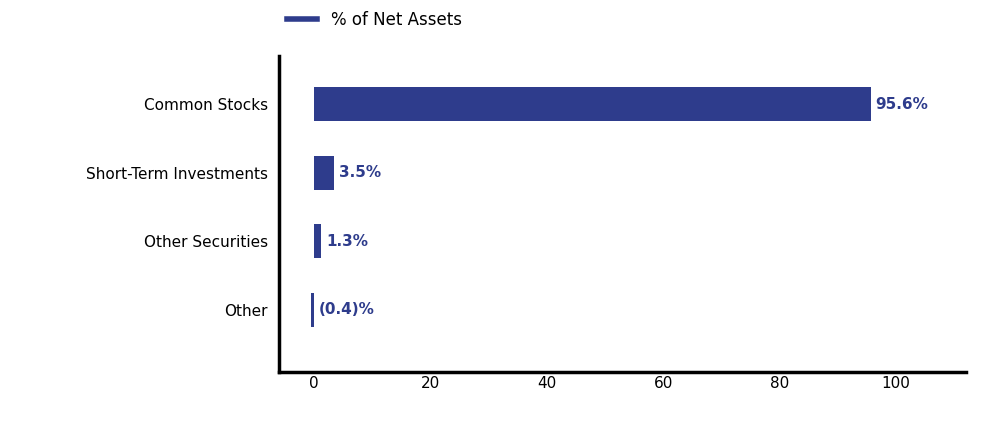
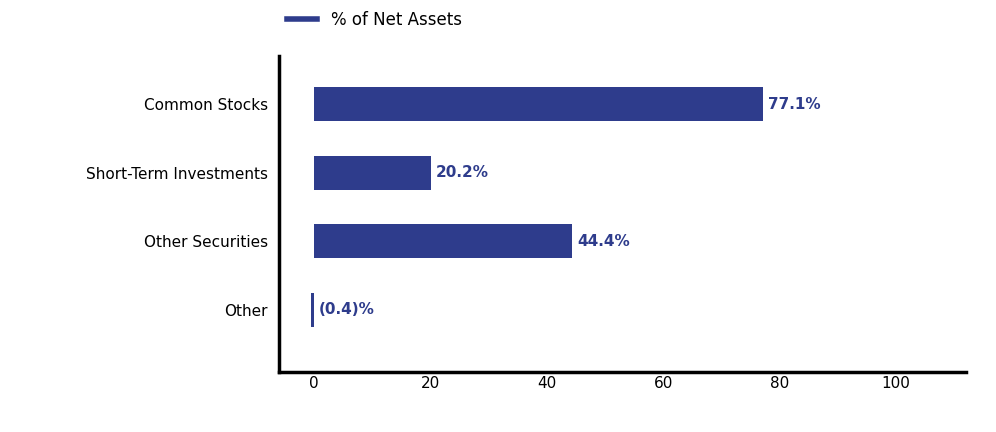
Common Stocks: 95.6% -> 77.1%
Short-Term Investments: 3.5% -> 20.2%
Other Securities: 1.3% -> 44.4%
